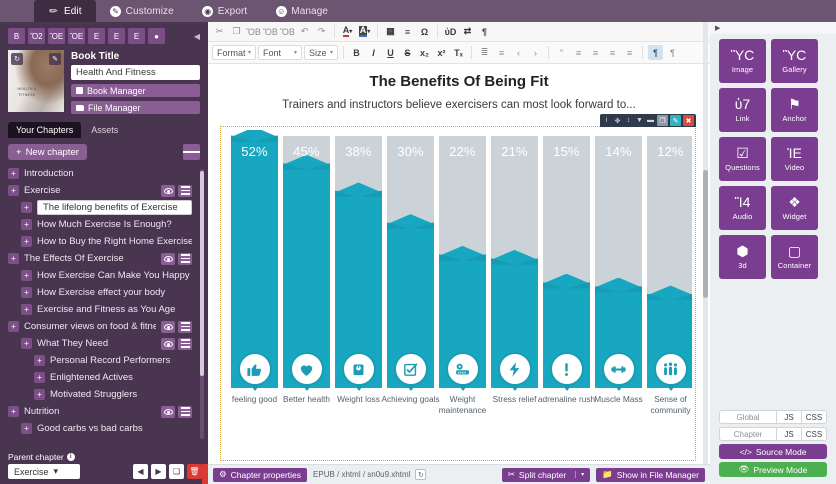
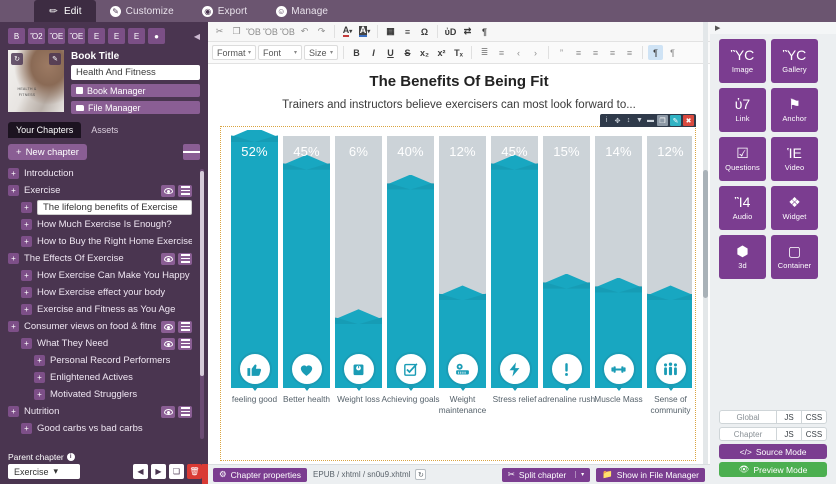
Weight loss: 38% -> 6%
Achieving goals: 30% -> 40%
Weight maintenance: 22% -> 12%
Stress relief: 21% -> 45%
